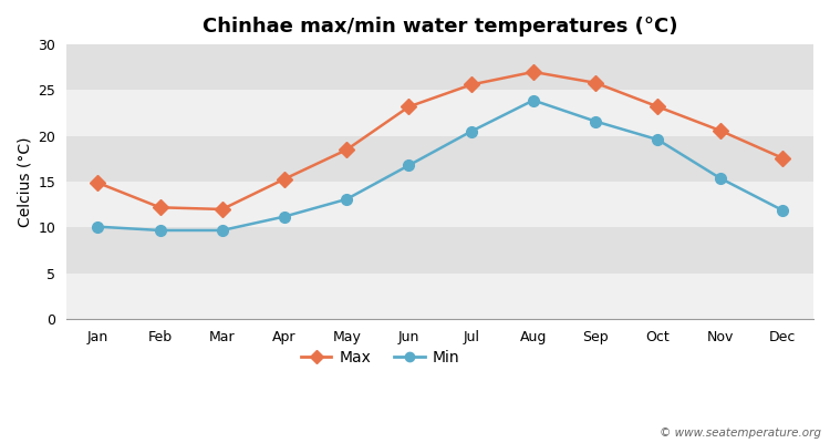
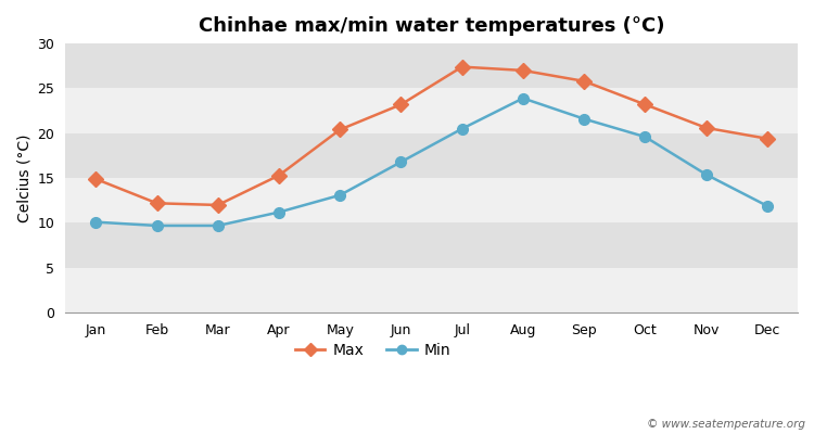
Max/May: 18.5 -> 20.4
Max/Jul: 25.6 -> 27.4
Max/Dec: 17.6 -> 19.4
